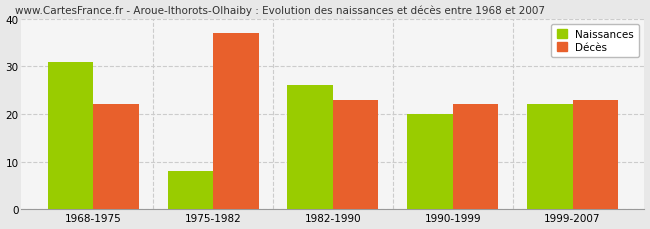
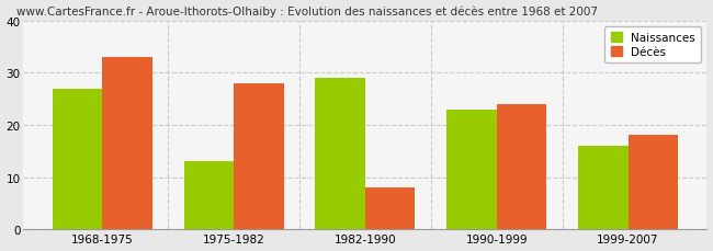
Naissances/1968-1975: 31 -> 27
Décès/1968-1975: 22 -> 33
Naissances/1975-1982: 8 -> 13
Décès/1975-1982: 37 -> 28
Naissances/1982-1990: 26 -> 29
Décès/1982-1990: 23 -> 8
Naissances/1990-1999: 20 -> 23
Décès/1990-1999: 22 -> 24
Naissances/1999-2007: 22 -> 16
Décès/1999-2007: 23 -> 18
